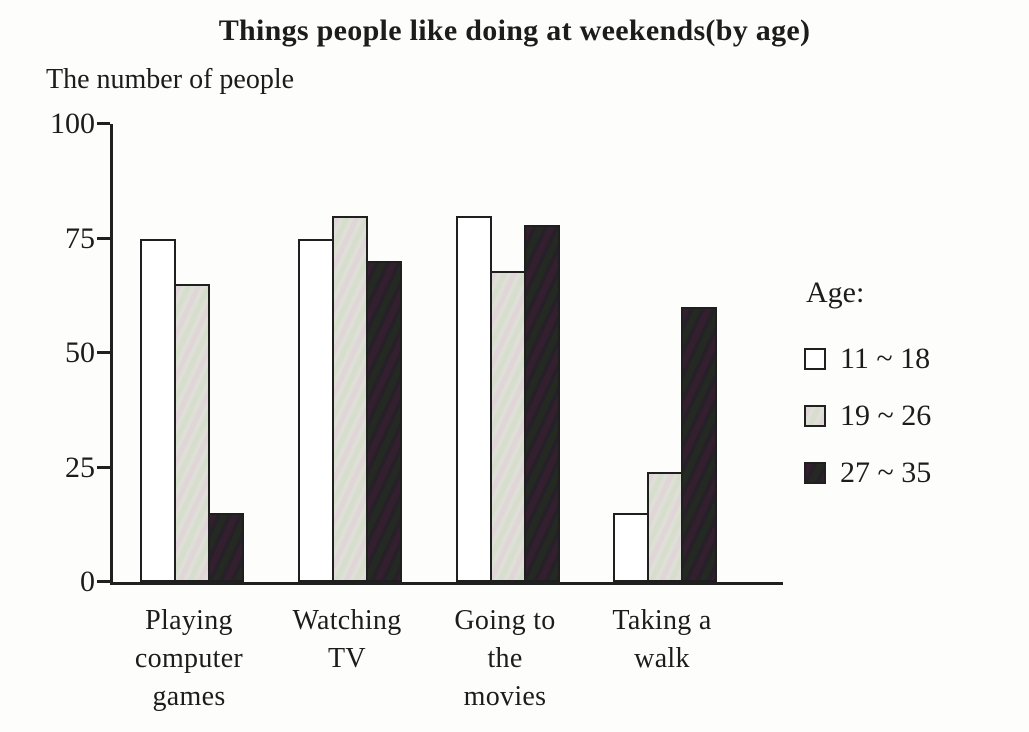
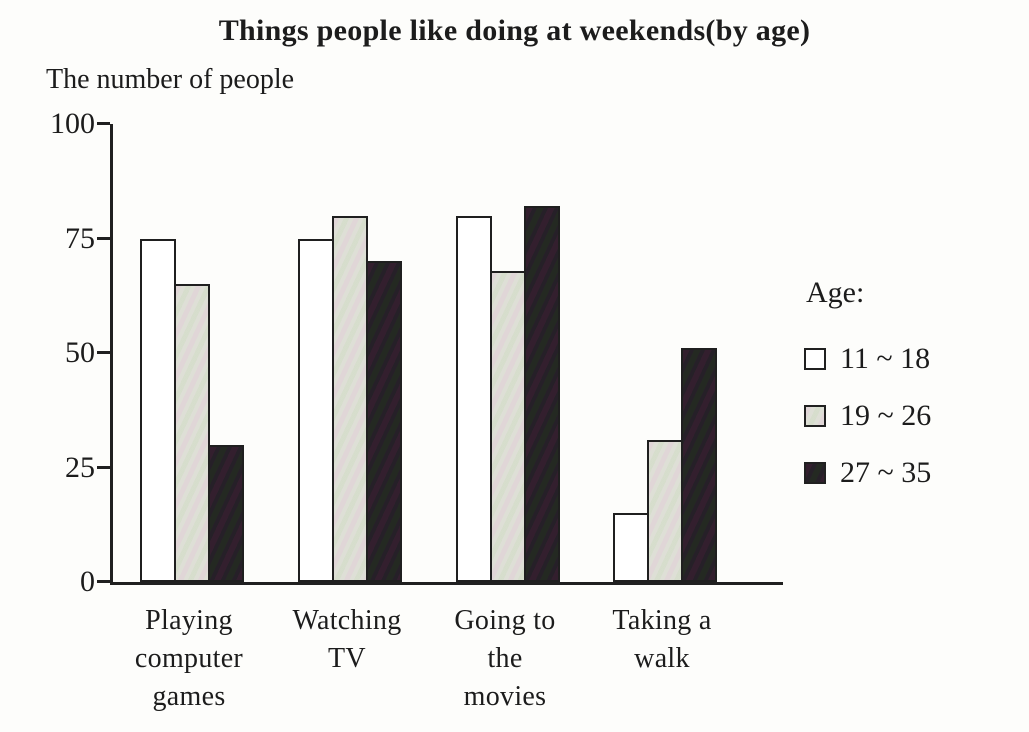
27 ~ 35/Playing computer games: 15 -> 30
27 ~ 35/Going to the movies: 78 -> 82
19 ~ 26/Taking a walk: 24 -> 31
27 ~ 35/Taking a walk: 60 -> 51
